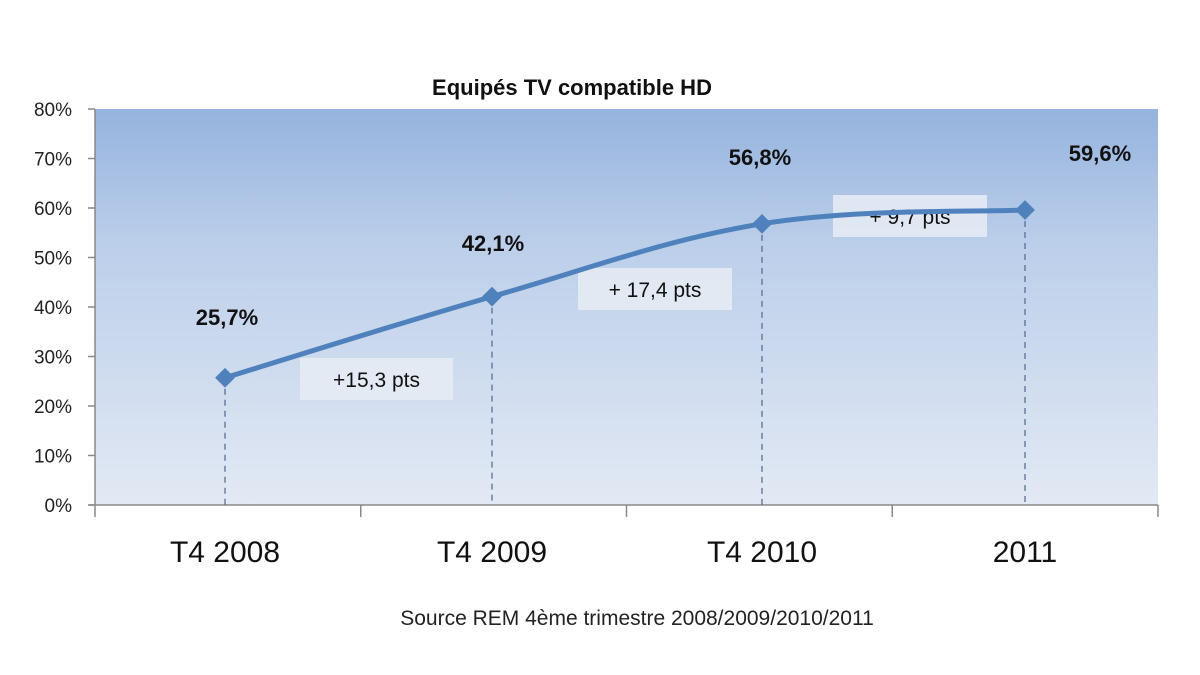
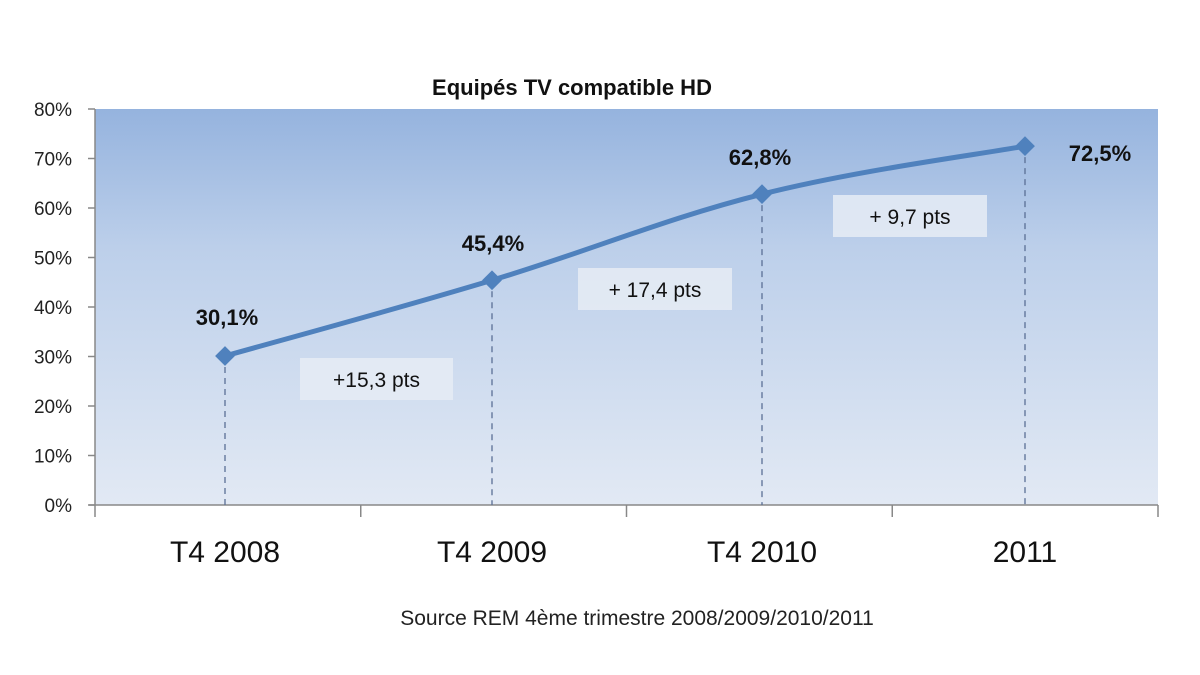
T4 2008: 25,7% -> 30,1%
T4 2009: 42,1% -> 45,4%
T4 2010: 56,8% -> 62,8%
2011: 59,6% -> 72,5%
